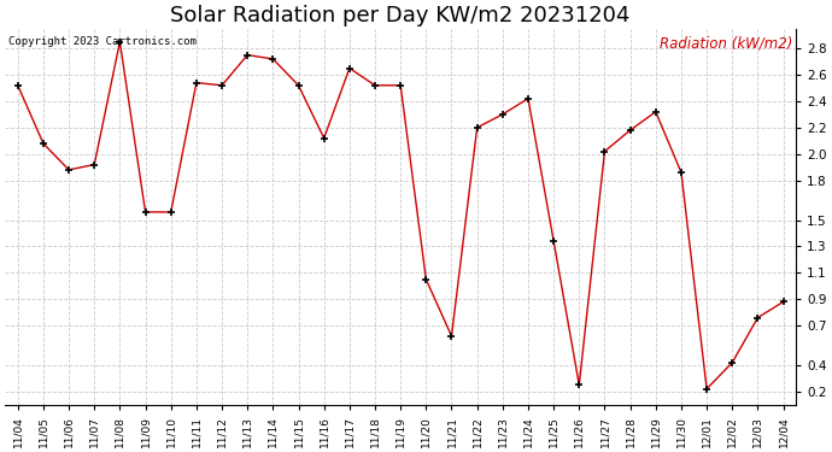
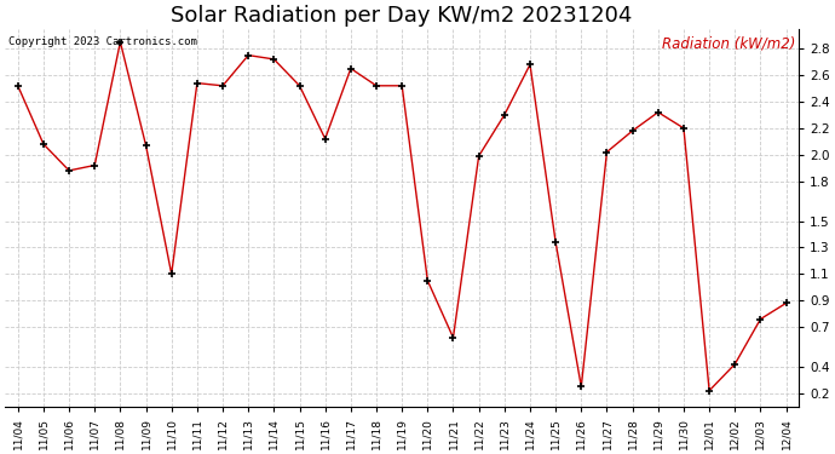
11/09: 1.56 -> 2.07
11/10: 1.56 -> 1.10
11/22: 2.20 -> 1.99
11/24: 2.42 -> 2.68
11/30: 1.86 -> 2.20
